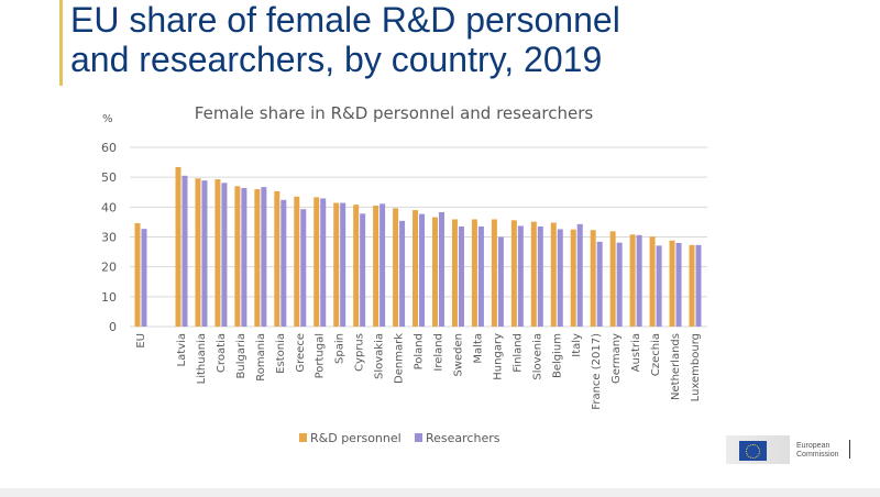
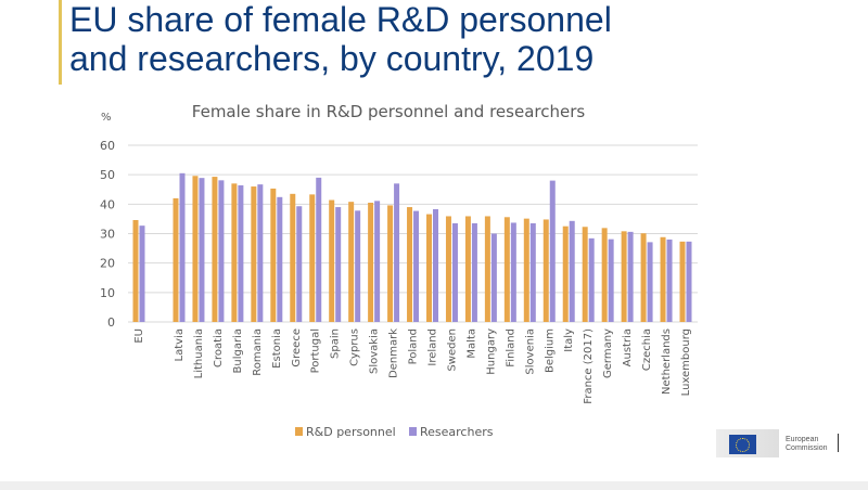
R&D personnel/Latvia: 53 -> 42
Researchers/Portugal: 43 -> 49
Researchers/Spain: 41 -> 39
Researchers/Denmark: 35 -> 47
Researchers/Belgium: 33 -> 48
